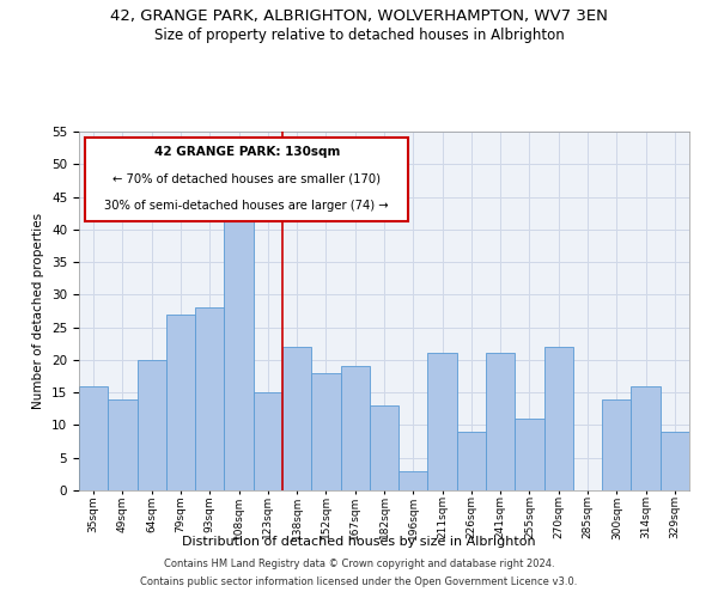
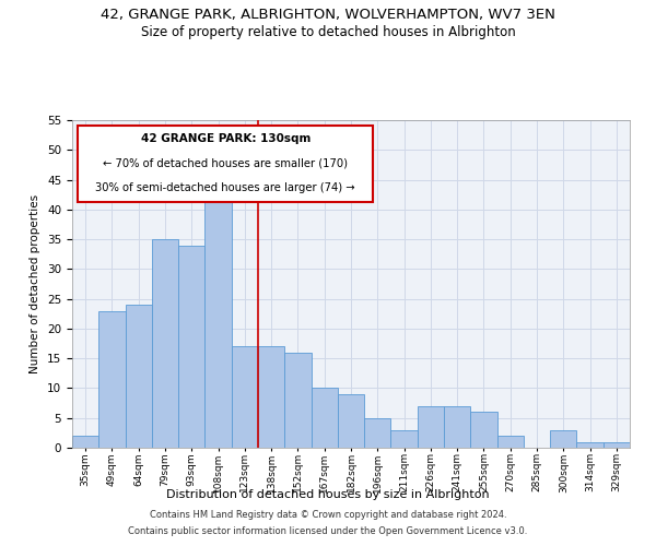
35sqm: 16 -> 2
49sqm: 14 -> 23
64sqm: 20 -> 24
79sqm: 27 -> 35
93sqm: 28 -> 34
123sqm: 15 -> 17
138sqm: 22 -> 17
152sqm: 18 -> 16
167sqm: 19 -> 10
182sqm: 13 -> 9
196sqm: 3 -> 5
211sqm: 21 -> 3
226sqm: 9 -> 7
241sqm: 21 -> 7
255sqm: 11 -> 6
270sqm: 22 -> 2
300sqm: 14 -> 3
314sqm: 16 -> 1
329sqm: 9 -> 1
